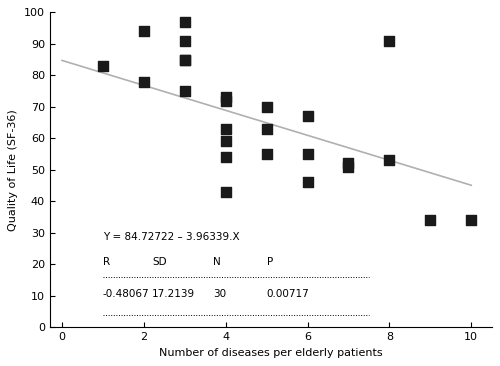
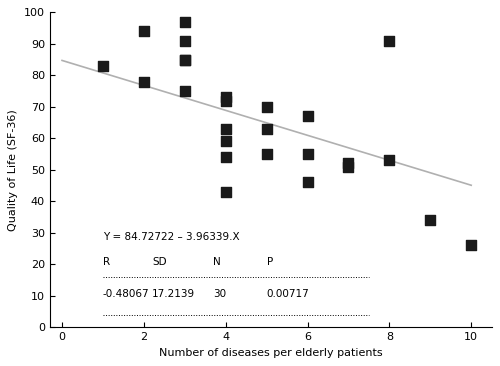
10: 34 -> 26
